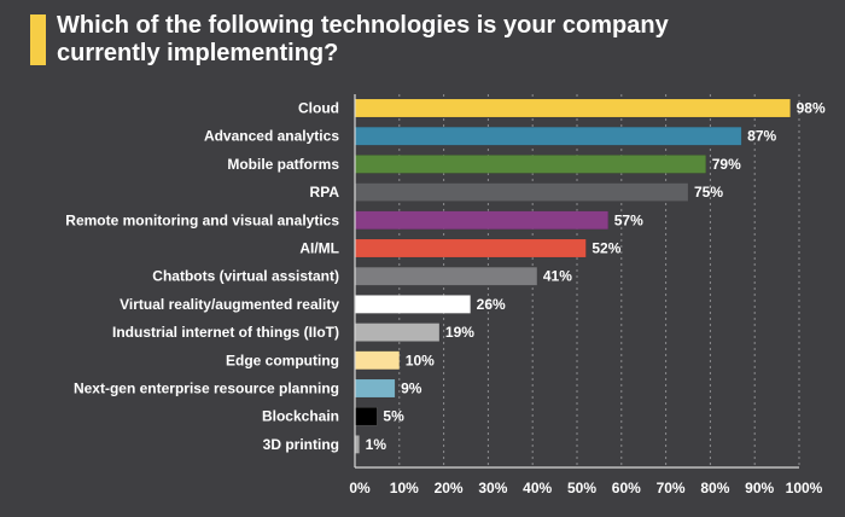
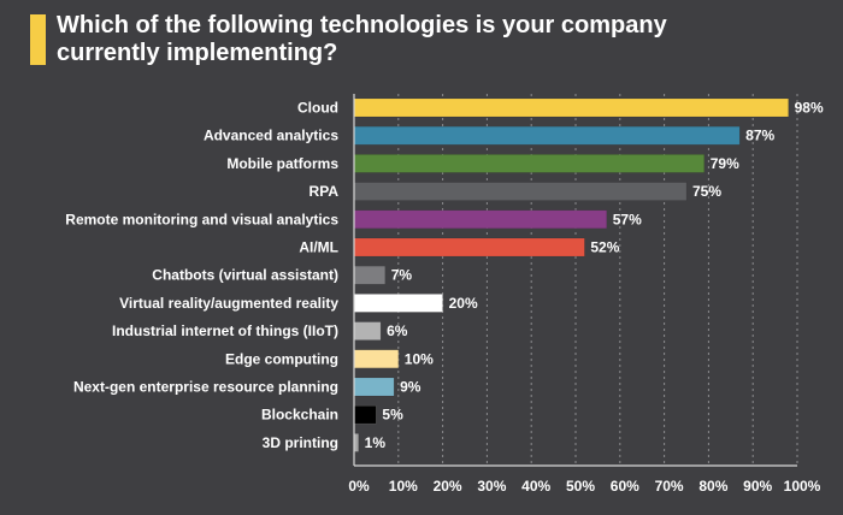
Chatbots (virtual assistant): 41% -> 7%
Virtual reality/augmented reality: 26% -> 20%
Industrial internet of things (IIoT): 19% -> 6%
